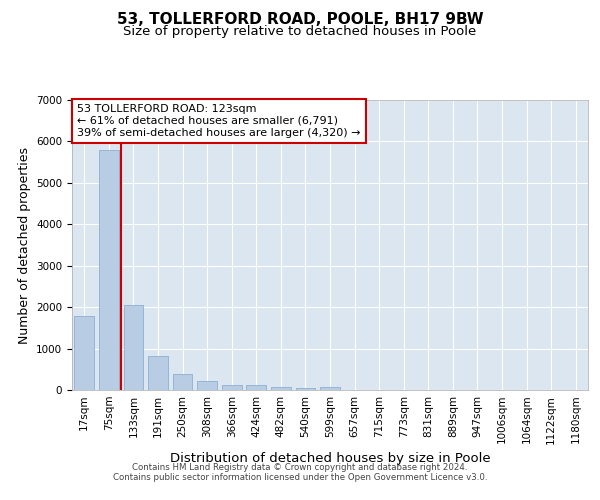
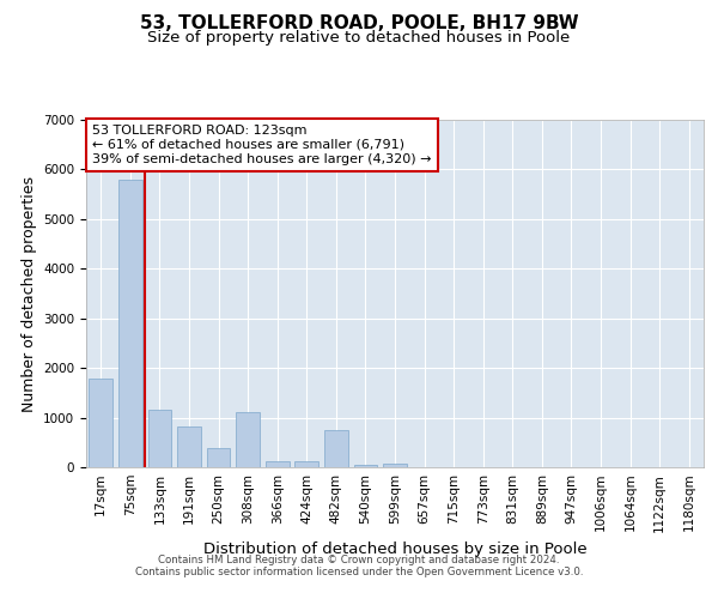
133sqm: 2060 -> 1150
308sqm: 220 -> 1100
482sqm: 60 -> 750
